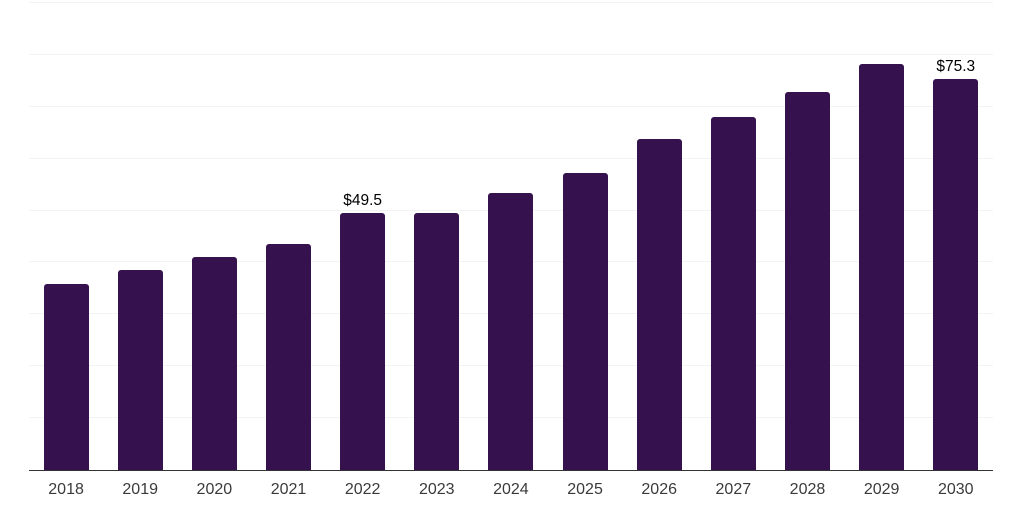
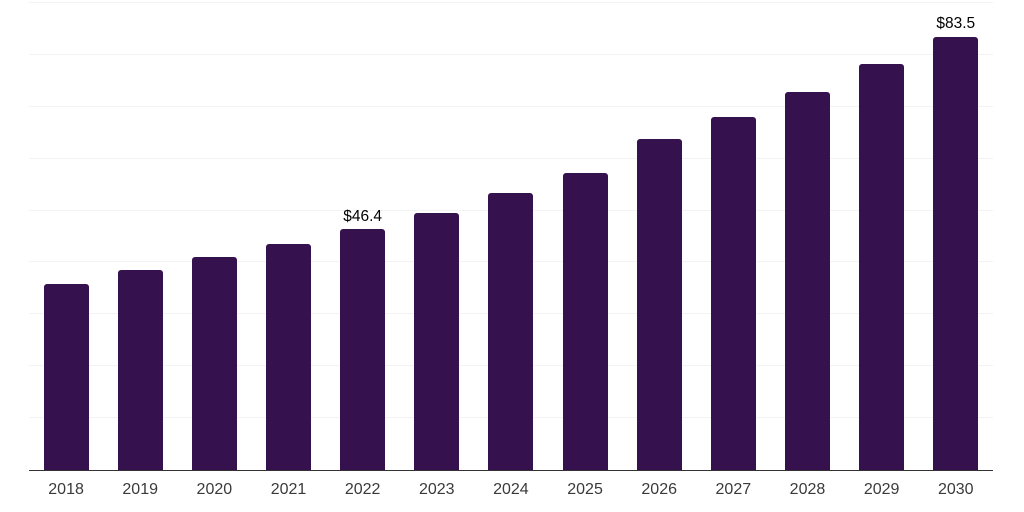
2022: $49.5 -> $46.4
2030: $75.3 -> $83.5
